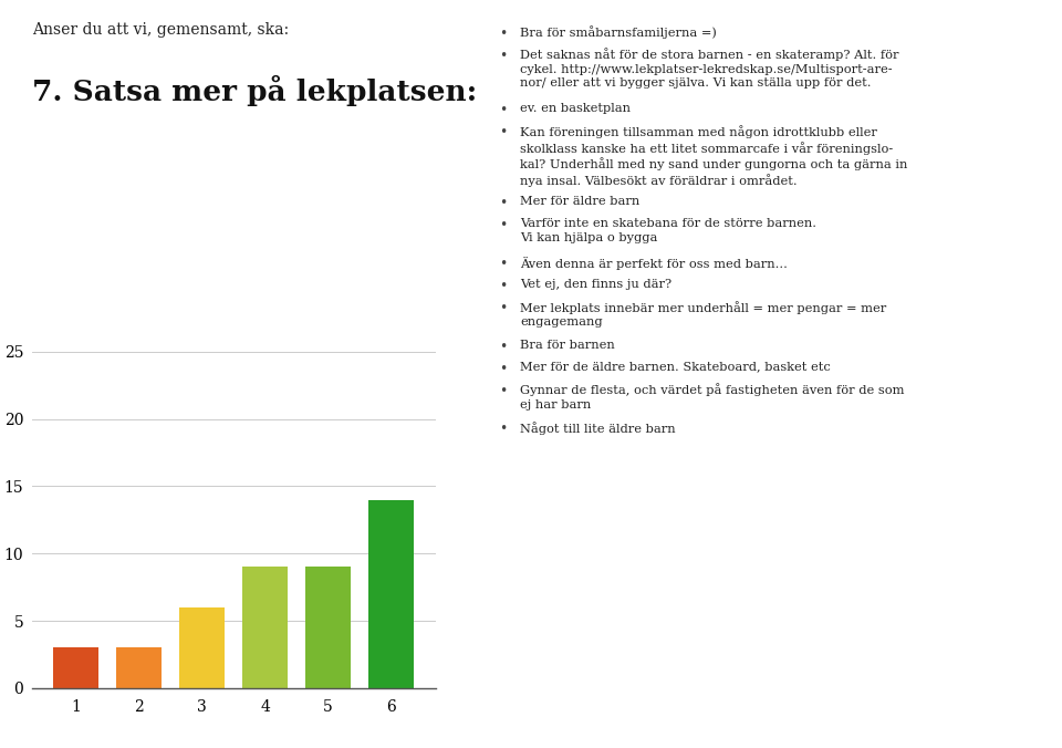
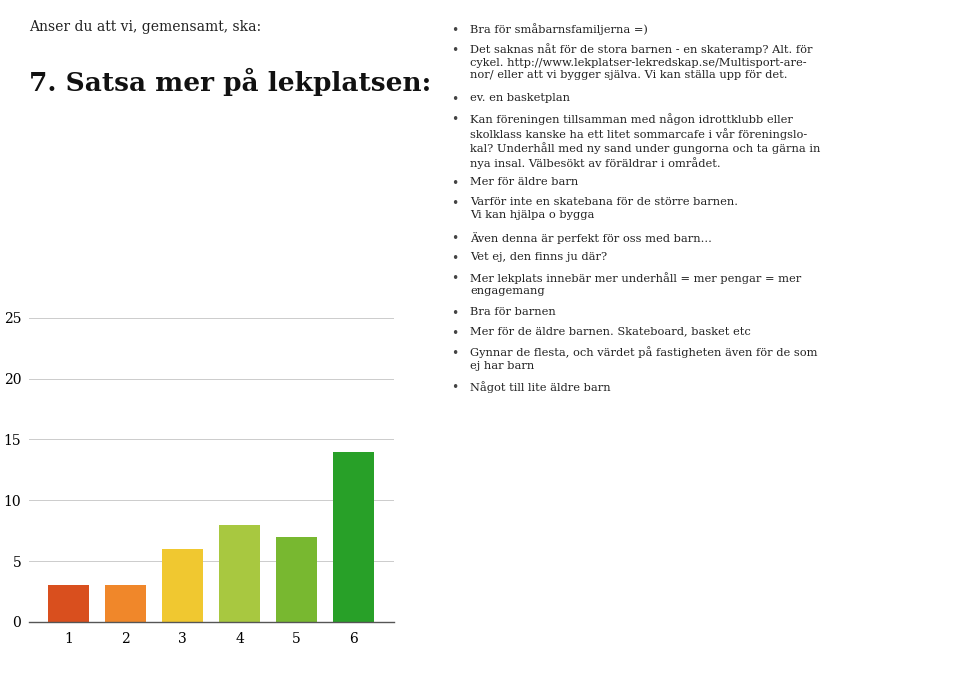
4: 9 -> 8
5: 9 -> 7
